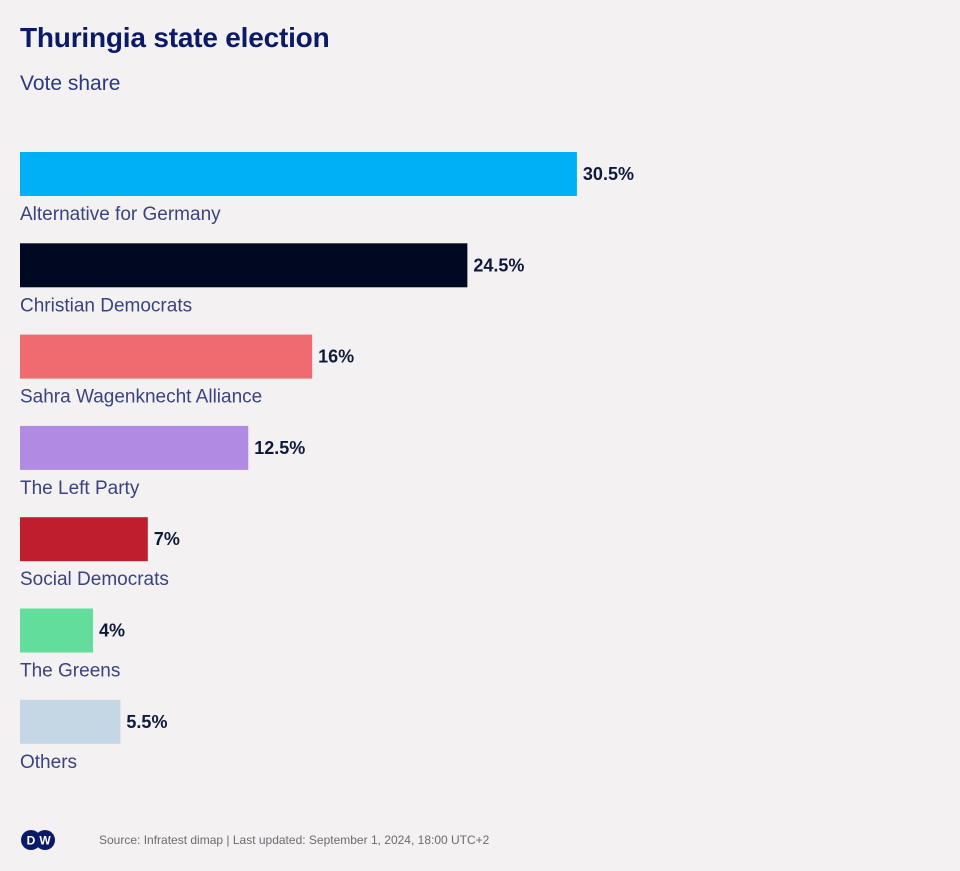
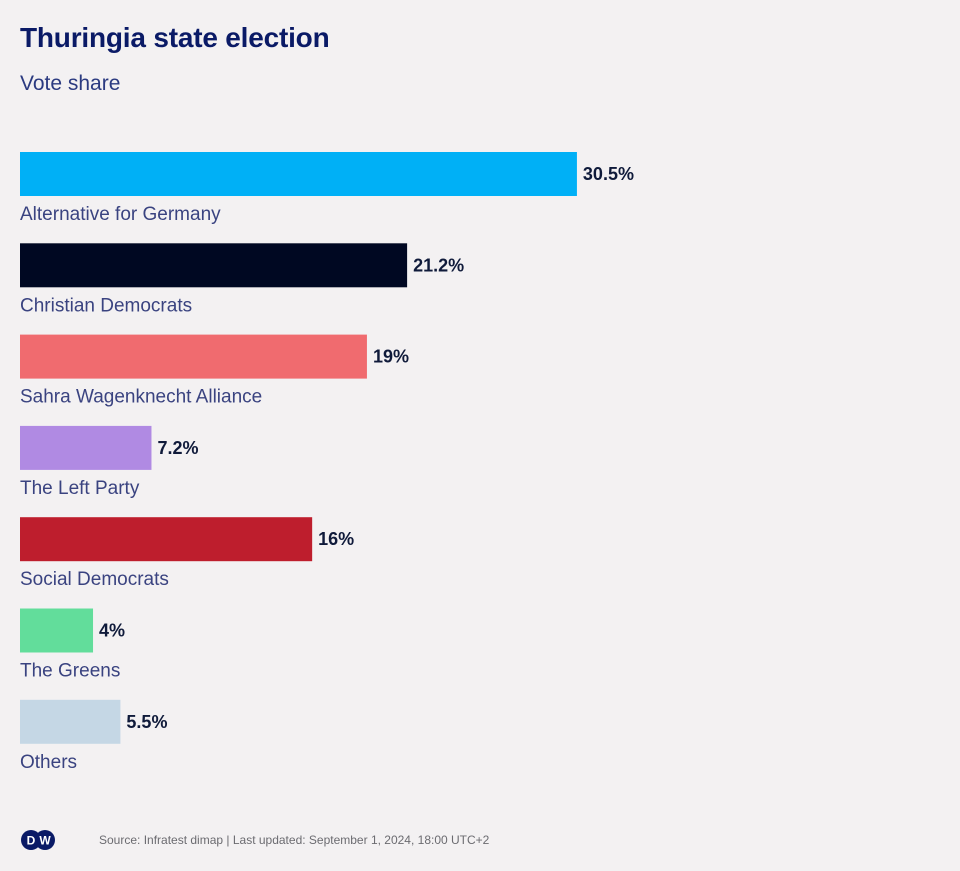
Christian Democrats: 24.5% -> 21.2%
Sahra Wagenknecht Alliance: 16% -> 19%
The Left Party: 12.5% -> 7.2%
Social Democrats: 7% -> 16%
